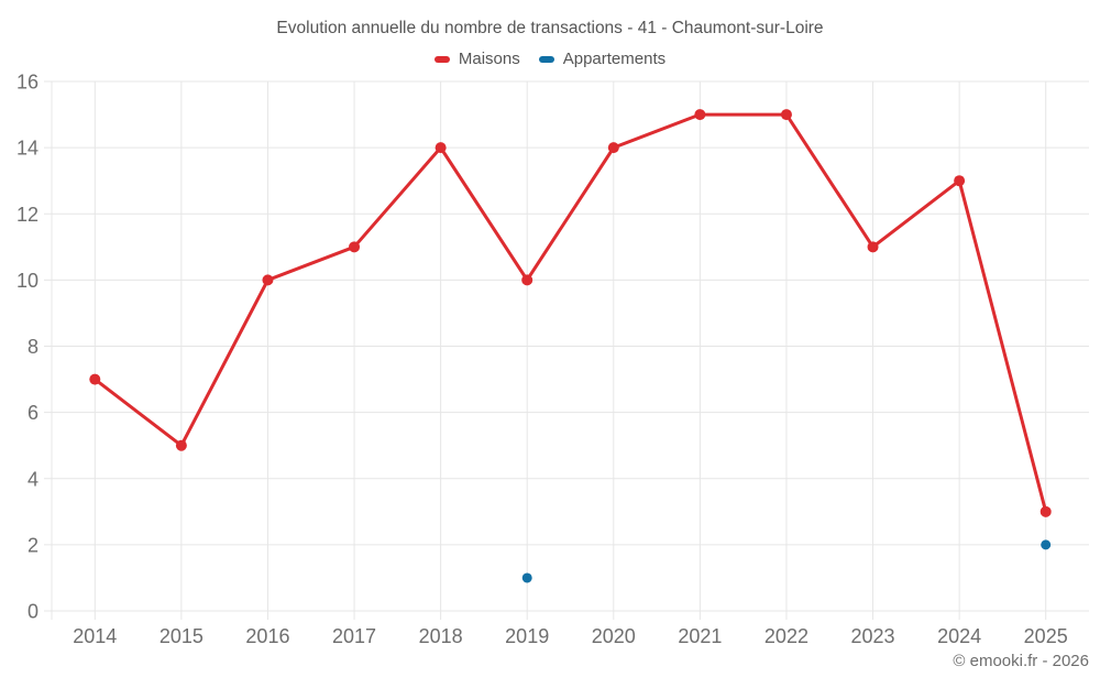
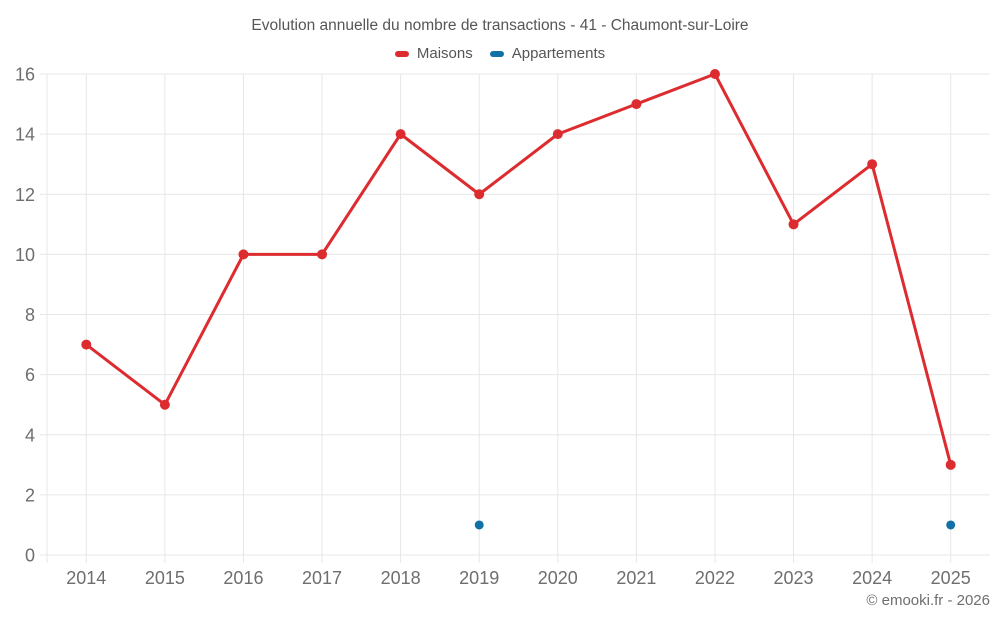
Maisons/2017: 11 -> 10
Maisons/2019: 10 -> 12
Maisons/2022: 15 -> 16
Appartements/2025: 2 -> 1
